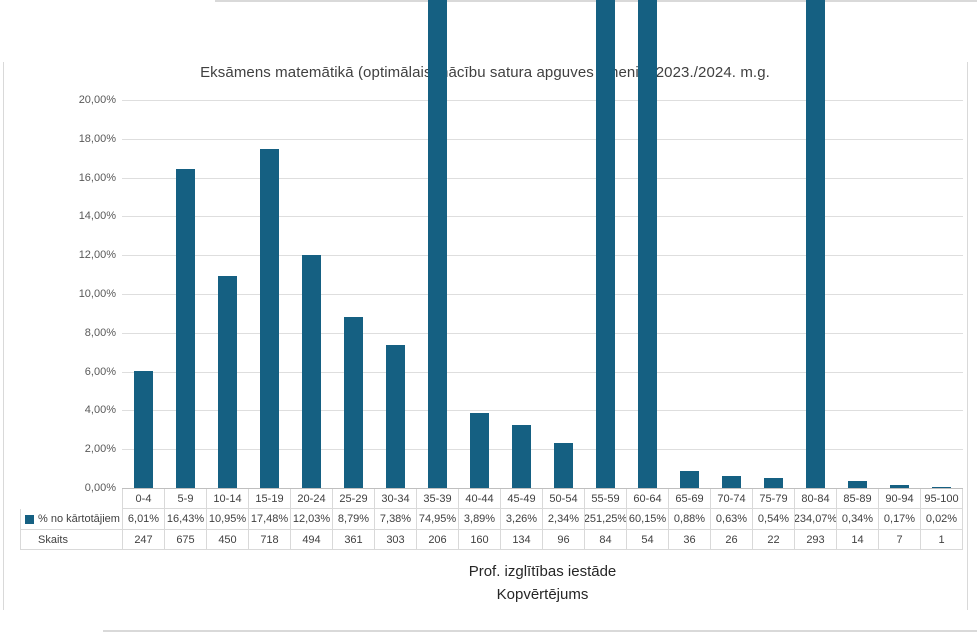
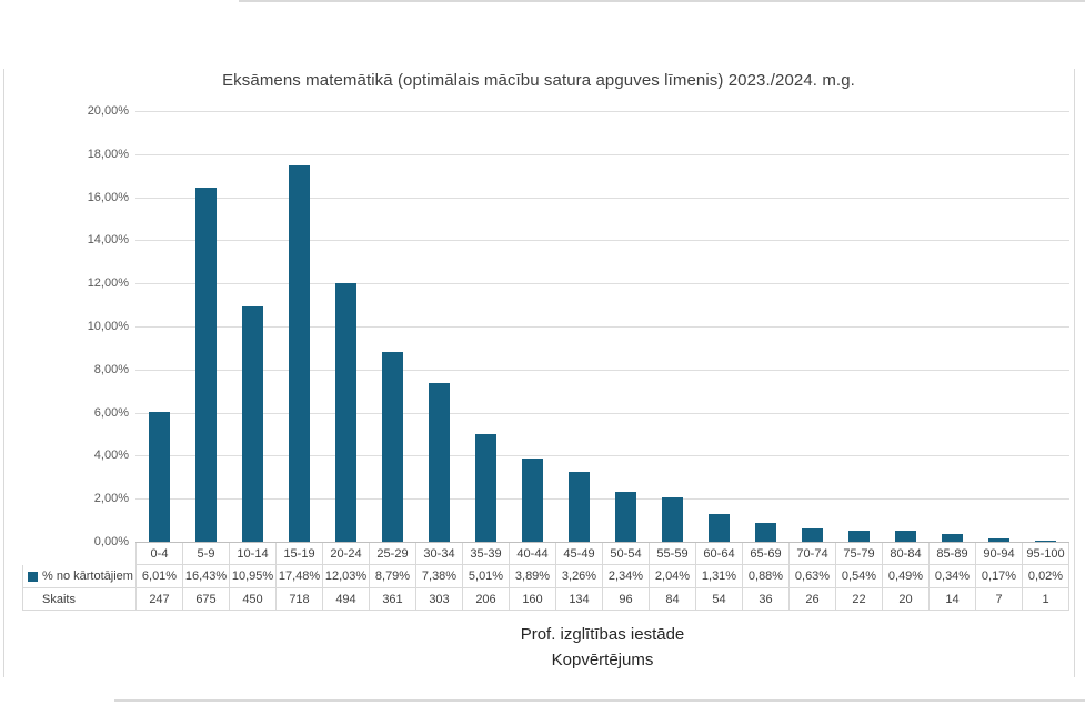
% no kārtotājiem/35-39: 74,95% -> 5,01%
% no kārtotājiem/55-59: 251,25% -> 2,04%
% no kārtotājiem/60-64: 60,15% -> 1,31%
% no kārtotājiem/80-84: 234,07% -> 0,49%
Skaits/80-84: 293 -> 20
